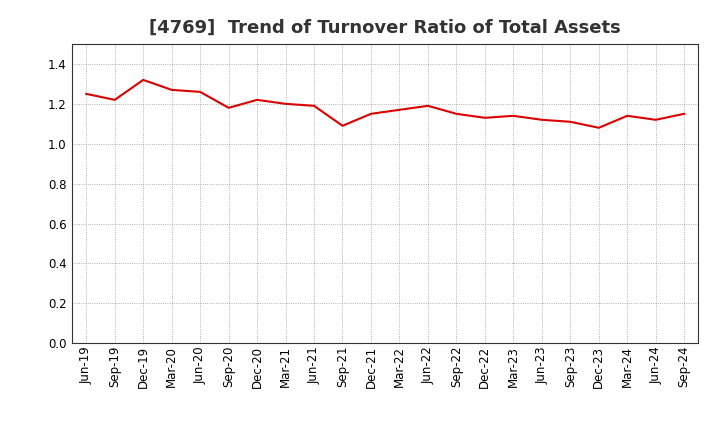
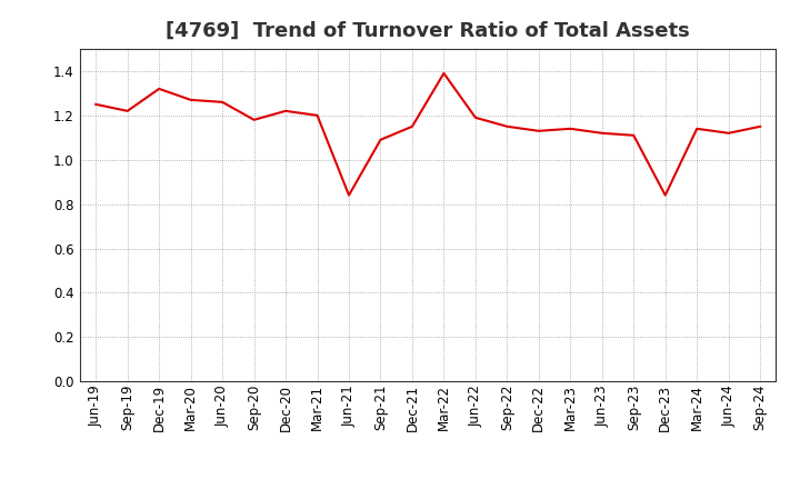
Jun-21: 1.19 -> 0.84
Mar-22: 1.17 -> 1.39
Dec-23: 1.08 -> 0.84
